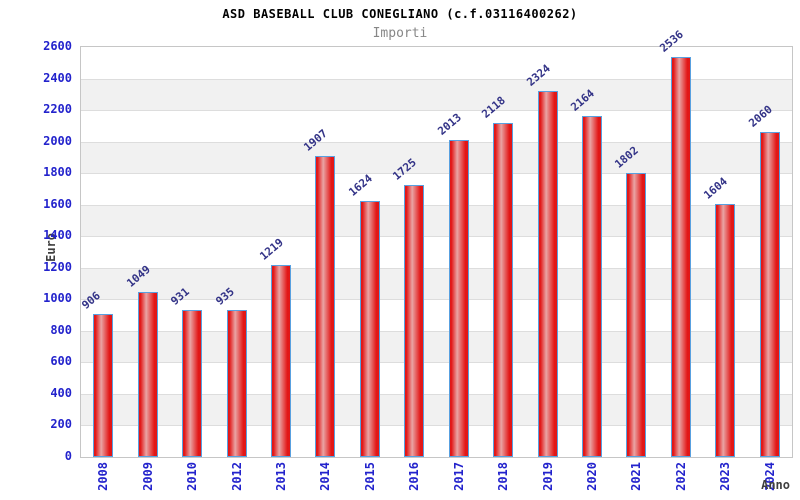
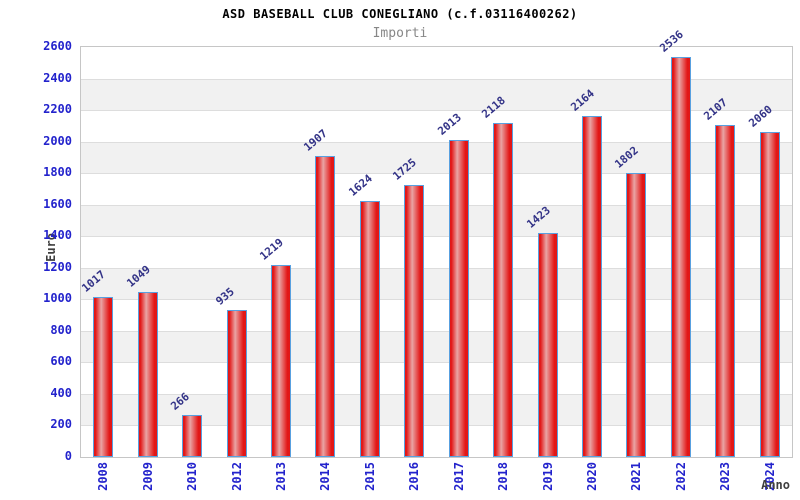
2008: 906 -> 1017
2010: 931 -> 266
2019: 2324 -> 1423
2023: 1604 -> 2107
